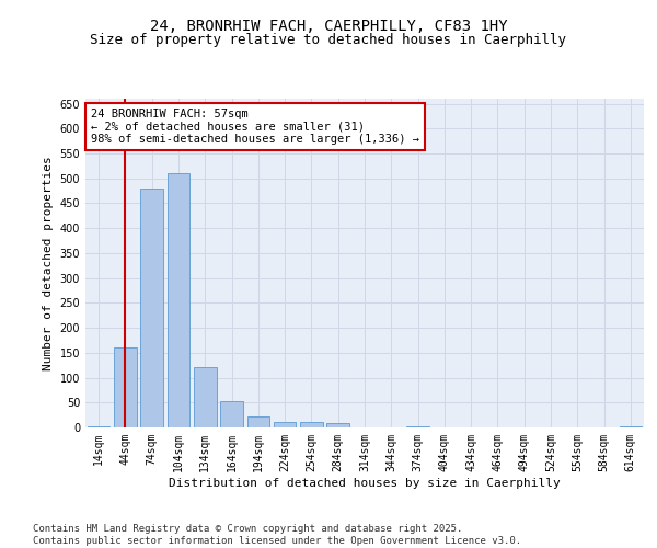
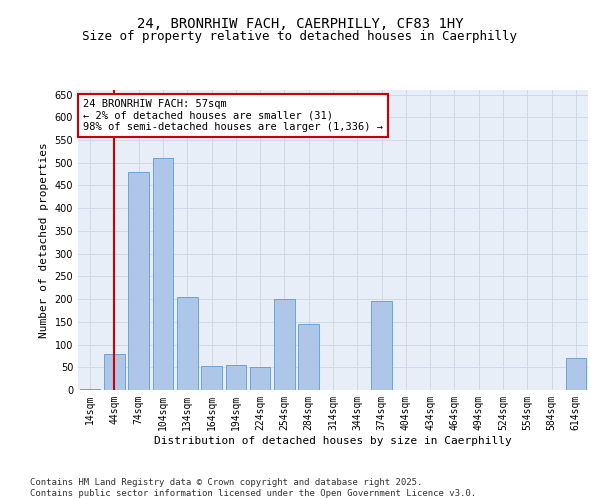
44sqm: 160 -> 80
134sqm: 120 -> 205
194sqm: 22 -> 55
224sqm: 12 -> 50
254sqm: 11 -> 200
284sqm: 8 -> 145
374sqm: 3 -> 195
614sqm: 3 -> 70
